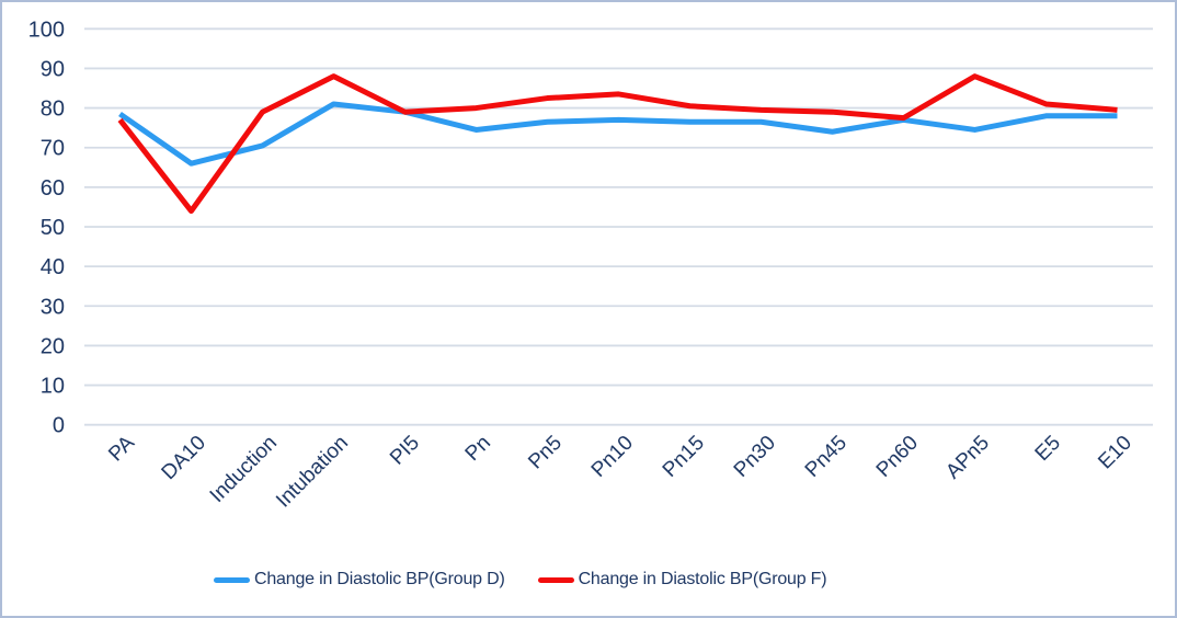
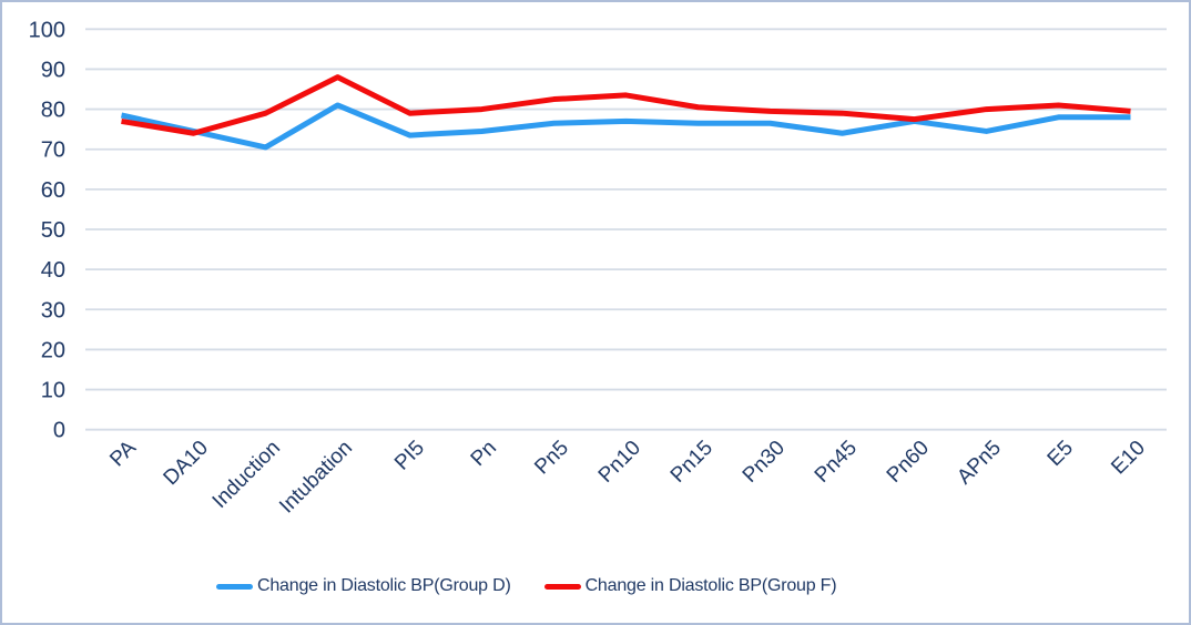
Change in Diastolic BP(Group D)/DA10: 66 -> 74
Change in Diastolic BP(Group F)/DA10: 54 -> 74
Change in Diastolic BP(Group D)/PI5: 79 -> 74
Change in Diastolic BP(Group F)/APn5: 88 -> 80
